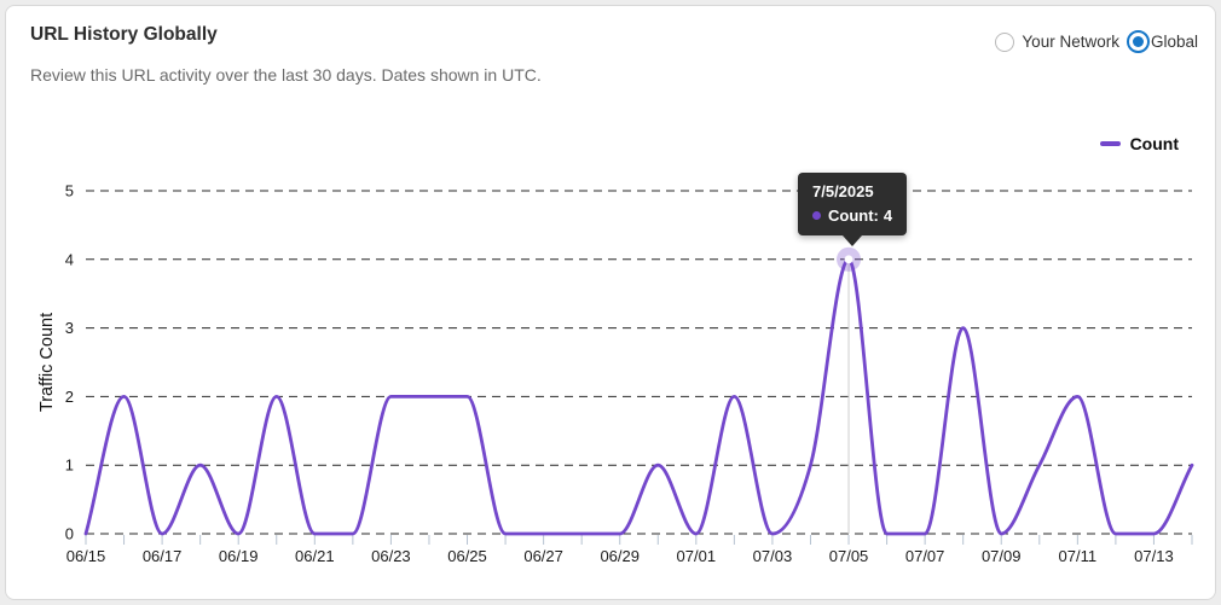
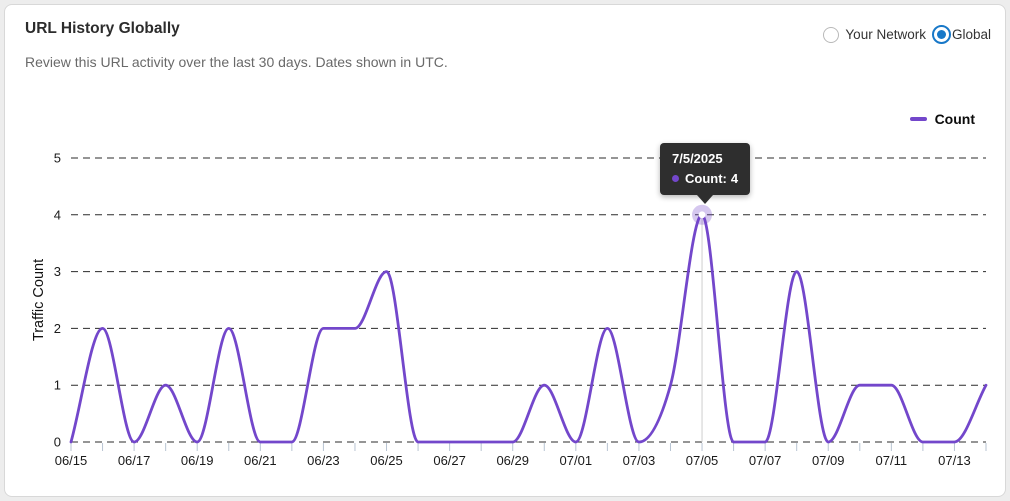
06/25: 2 -> 3
07/11: 2 -> 1
